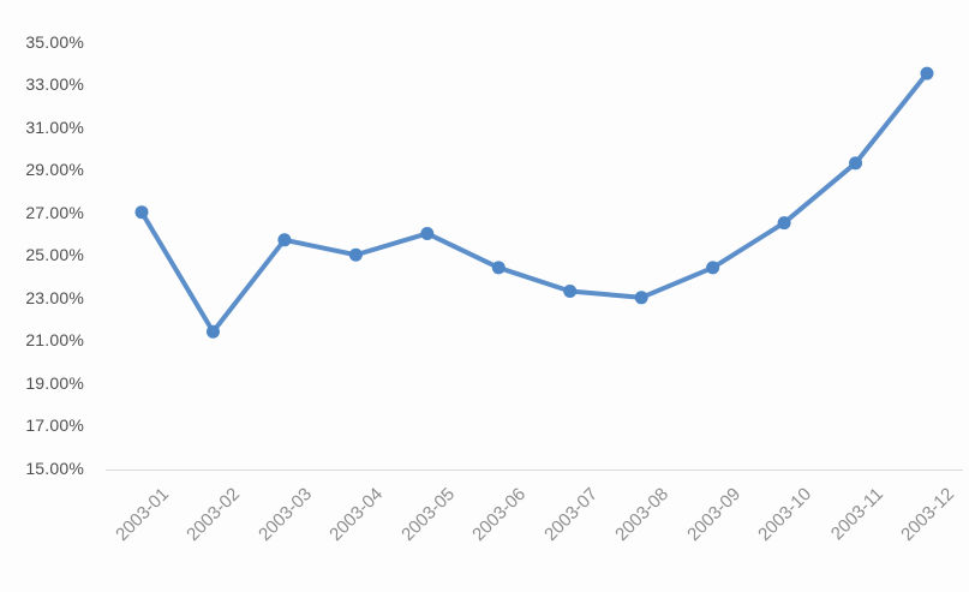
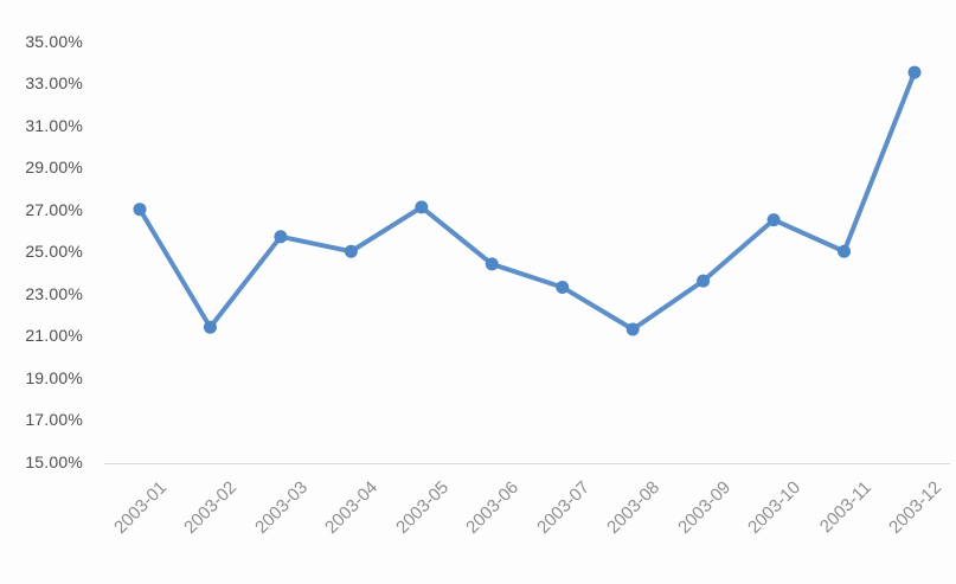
2003-05: 26.0% -> 27.1%
2003-08: 23.0% -> 21.3%
2003-09: 24.4% -> 23.6%
2003-11: 29.3% -> 25.0%
